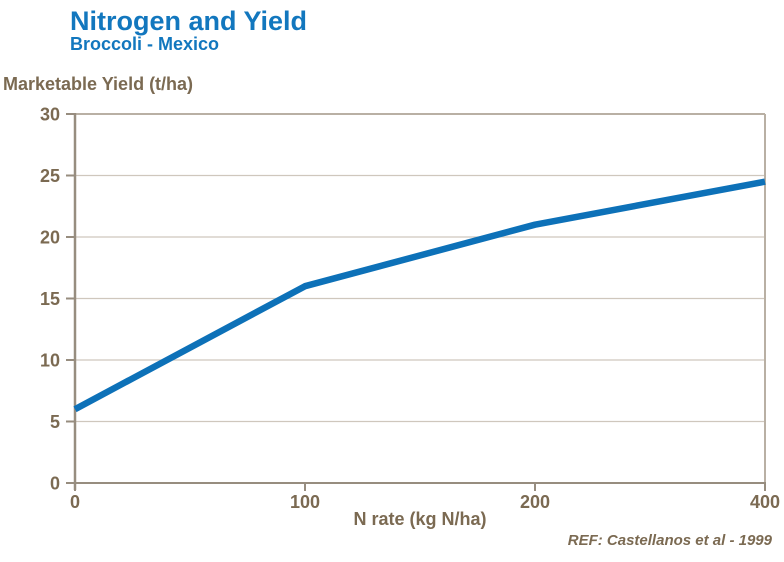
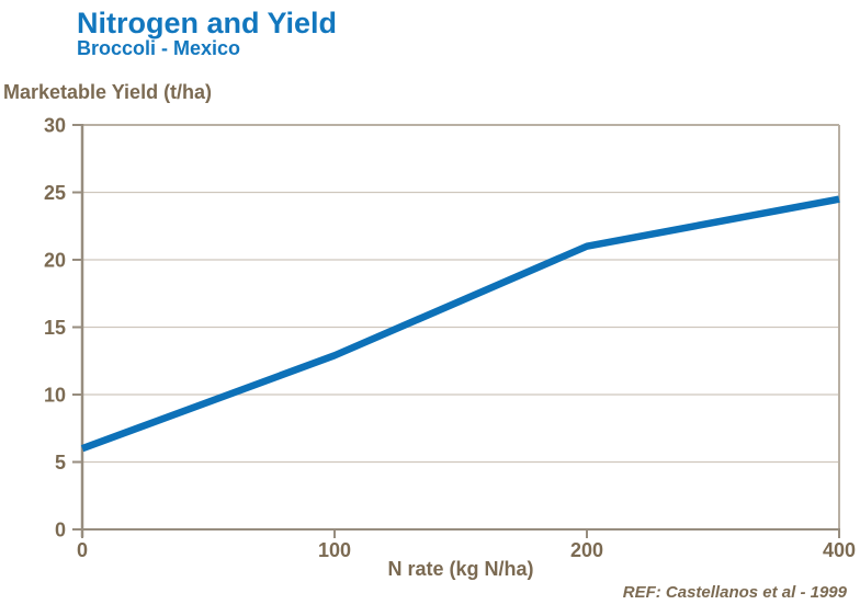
100: 16.0 -> 12.9
